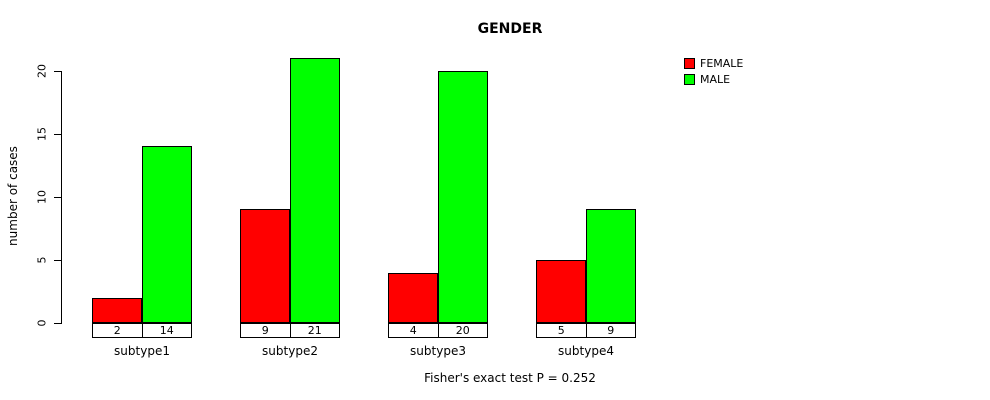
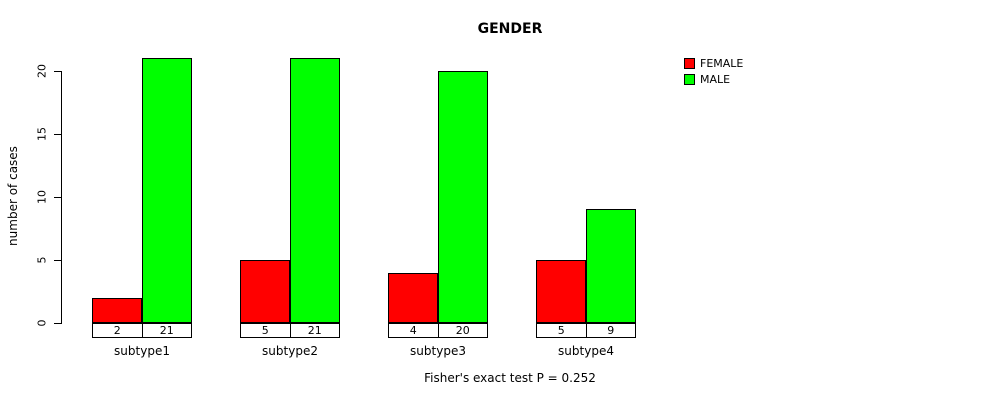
MALE/subtype1: 14 -> 21
FEMALE/subtype2: 9 -> 5
